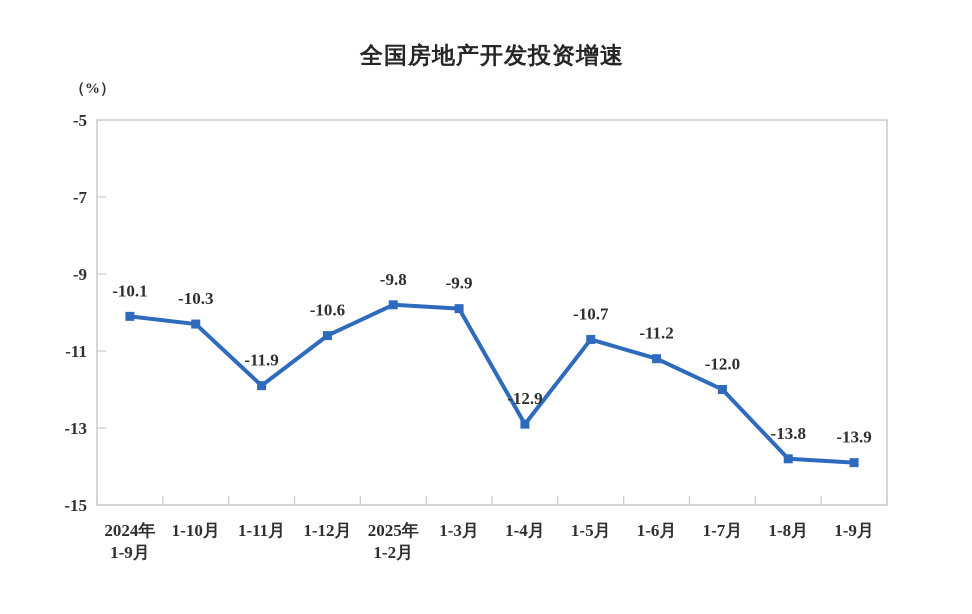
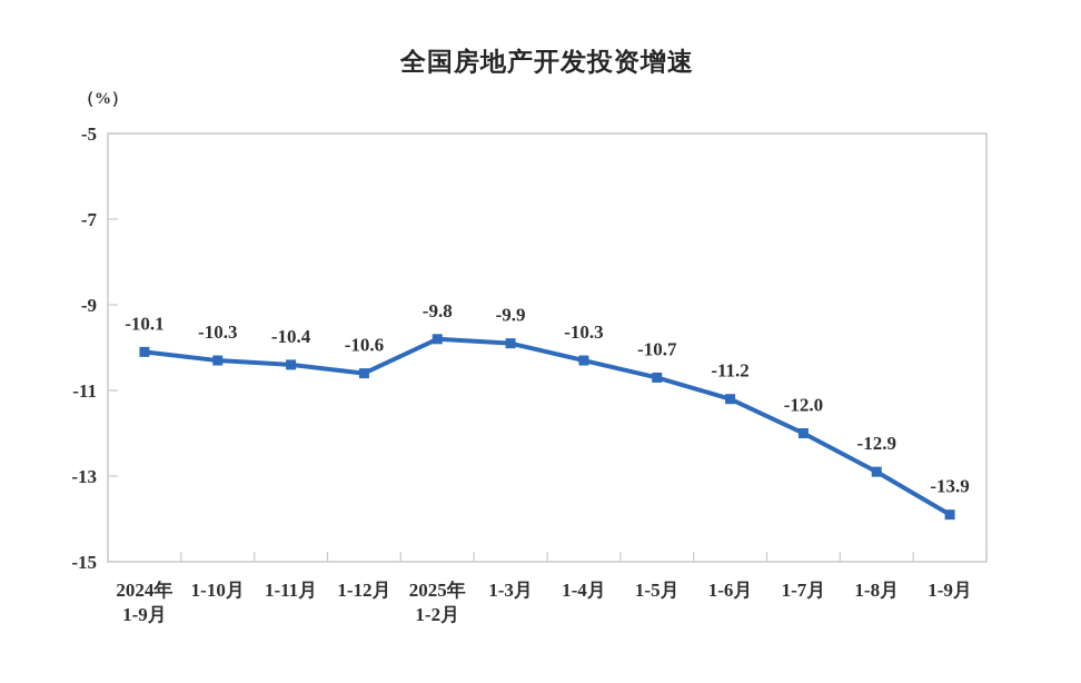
1-11月: -11.9 -> -10.4
1-4月: -12.9 -> -10.3
1-8月: -13.8 -> -12.9
